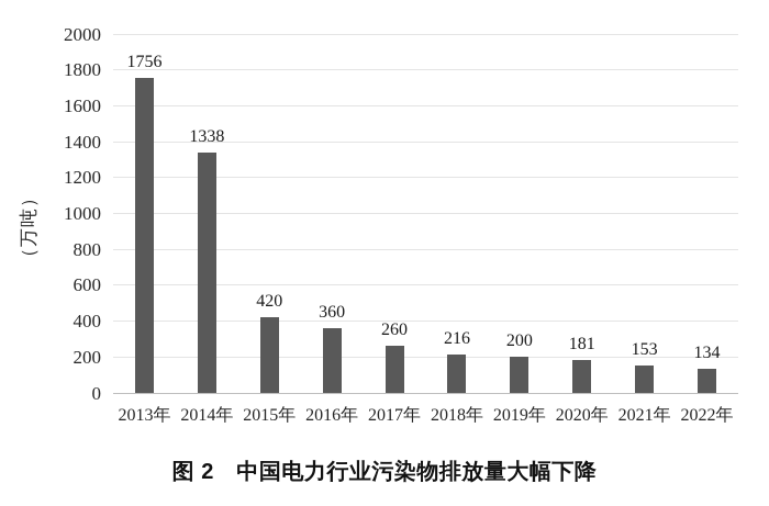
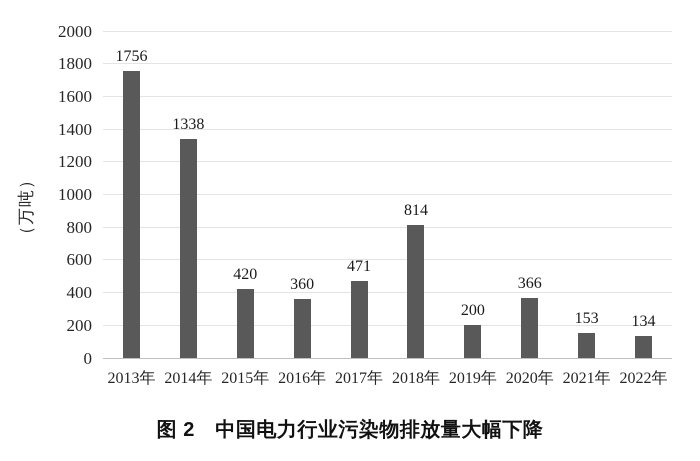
2017年: 260 -> 471
2018年: 216 -> 814
2020年: 181 -> 366
